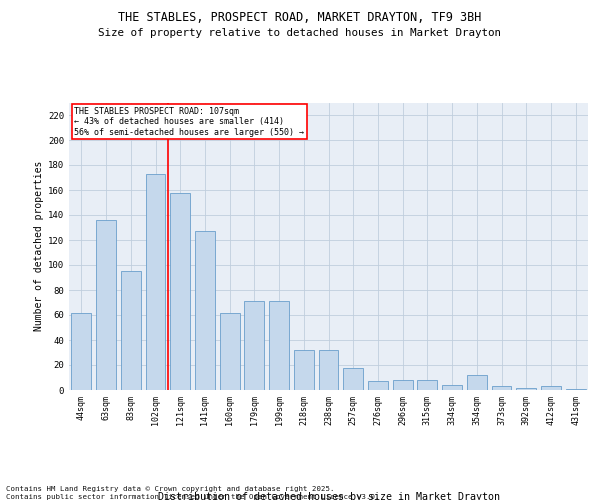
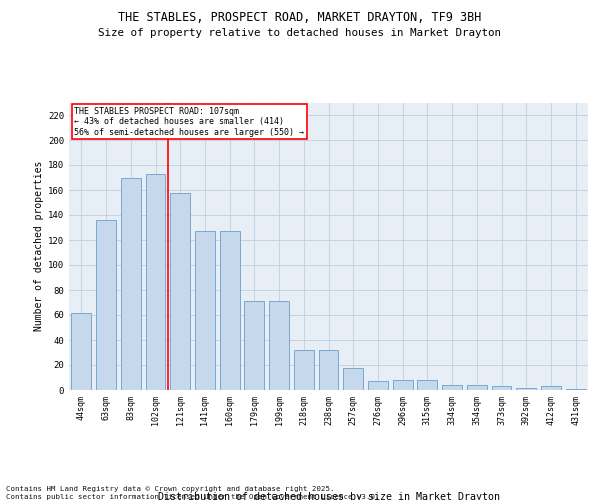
83sqm: 95 -> 170
160sqm: 62 -> 127
354sqm: 12 -> 4
